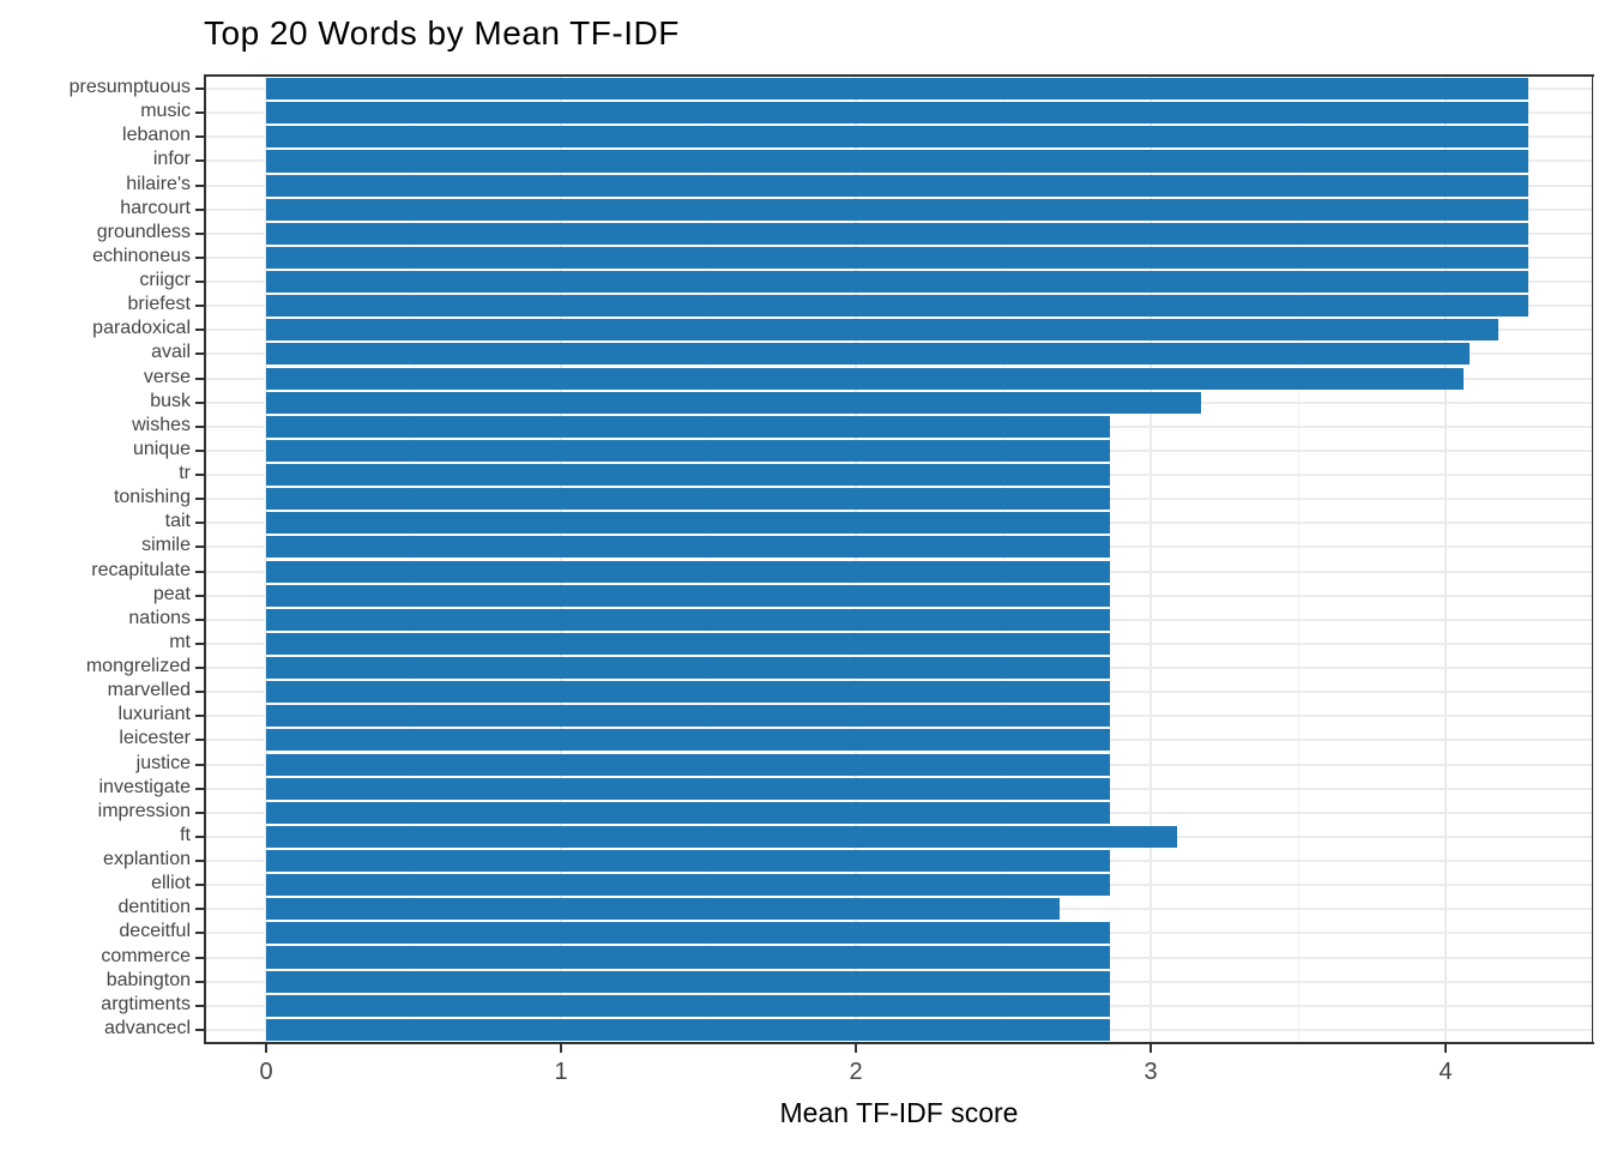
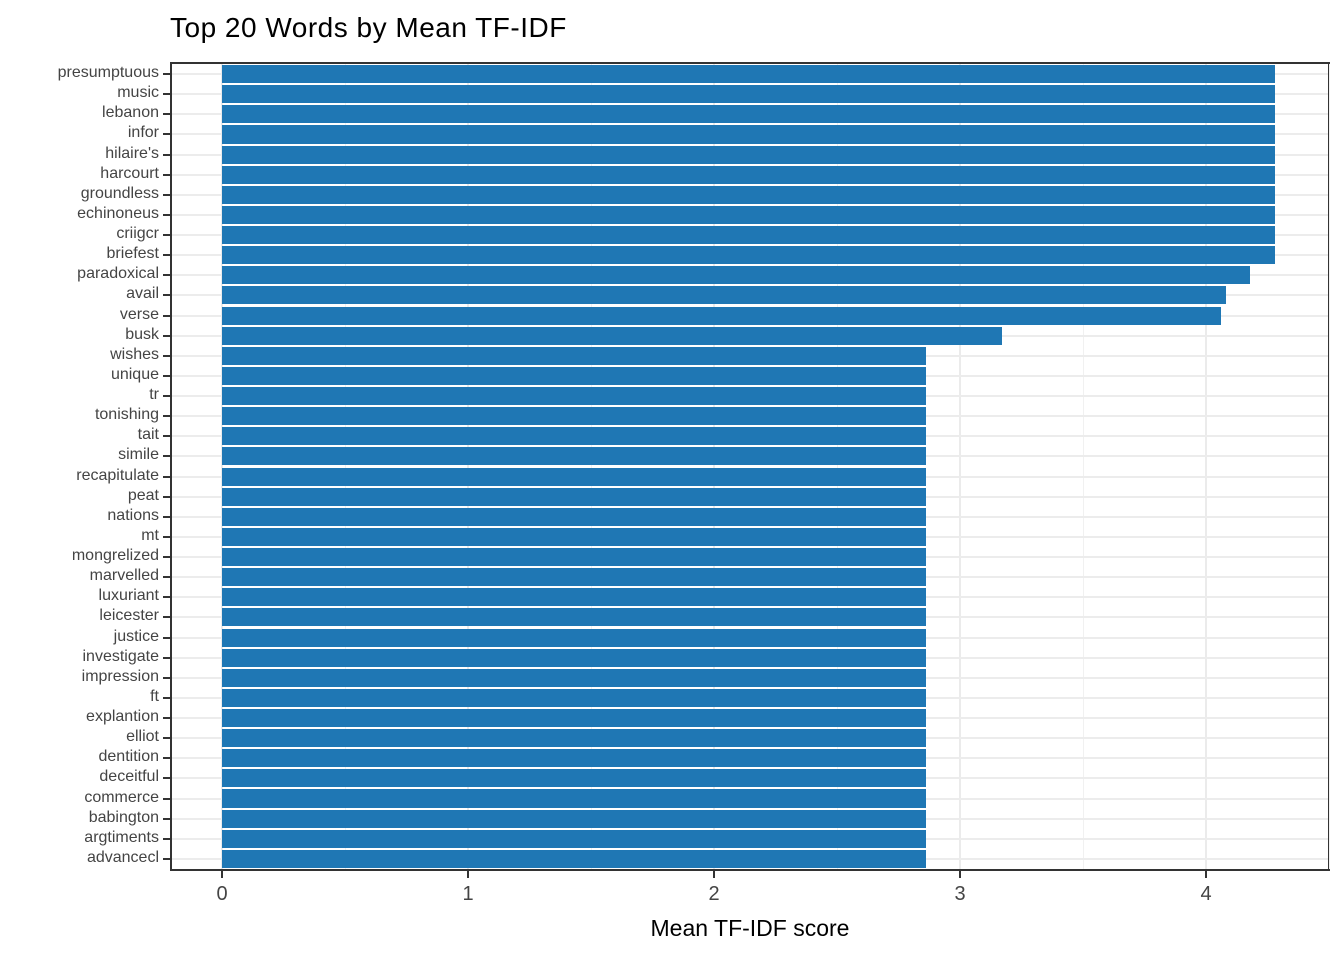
ft: 3.09 -> 2.86
dentition: 2.69 -> 2.86
